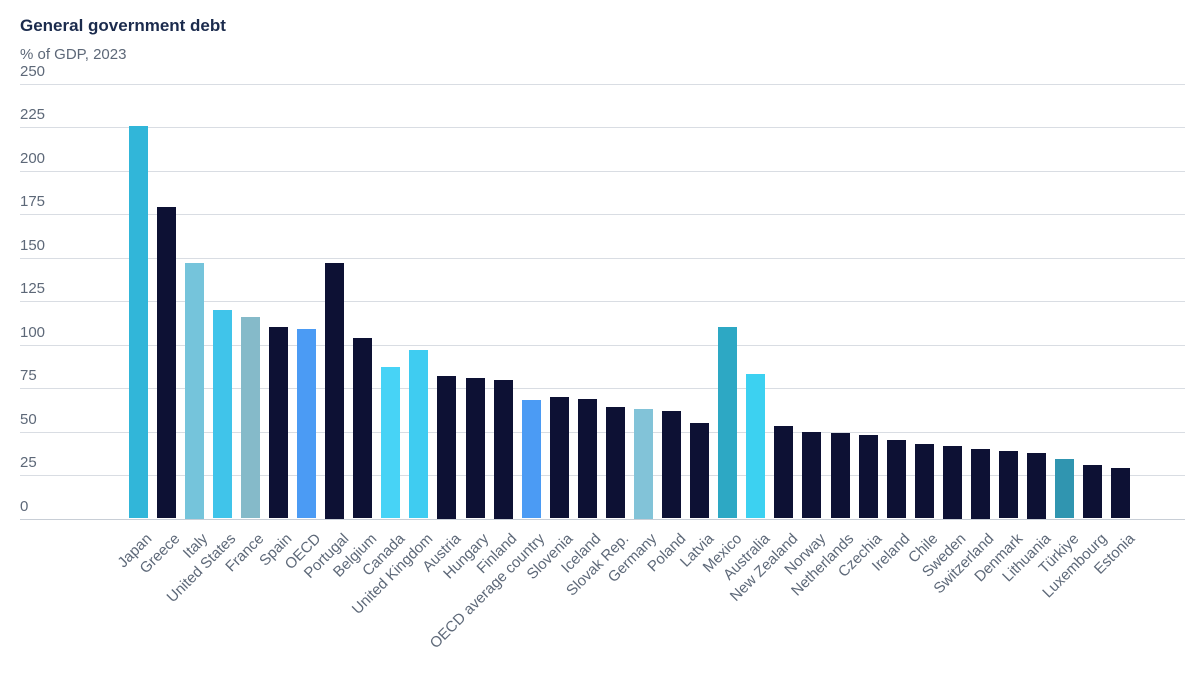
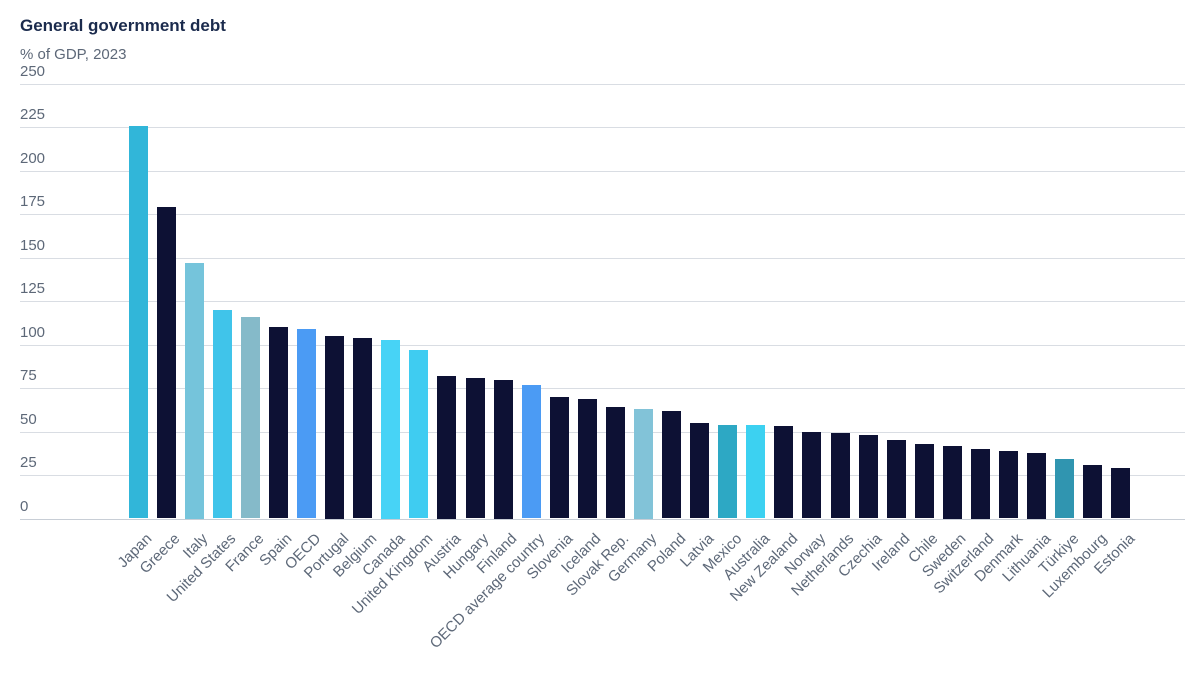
Portugal: 147 -> 105
Canada: 87 -> 103
OECD average country: 68 -> 77
Mexico: 110 -> 54
Australia: 83 -> 54
